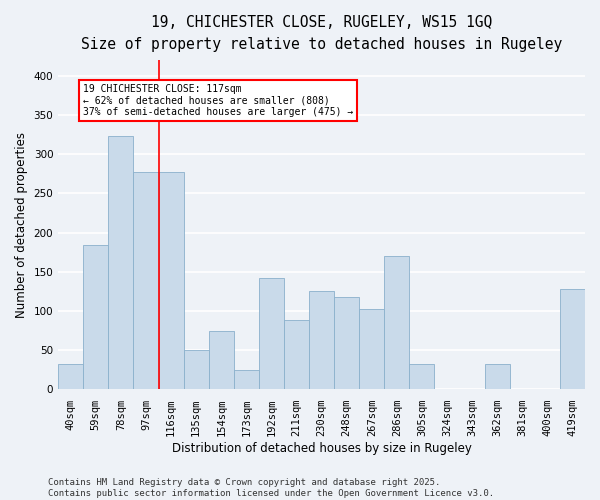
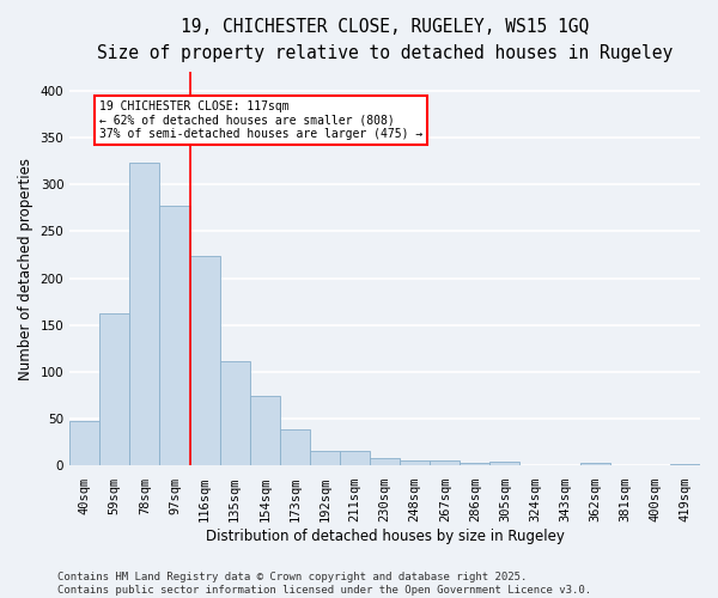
40sqm: 32 -> 48
59sqm: 184 -> 163
116sqm: 278 -> 224
135sqm: 50 -> 112
173sqm: 24 -> 39
192sqm: 142 -> 15
211sqm: 88 -> 15
230sqm: 126 -> 8
248sqm: 118 -> 5
267sqm: 102 -> 6
286sqm: 170 -> 3
305sqm: 32 -> 4
362sqm: 32 -> 3
419sqm: 128 -> 2
